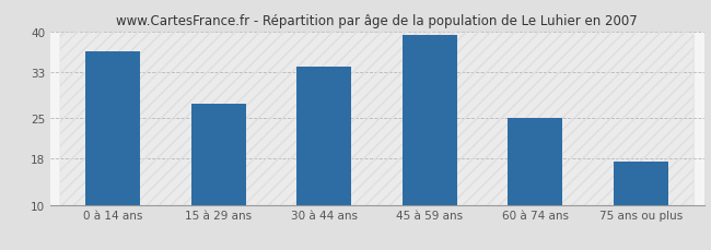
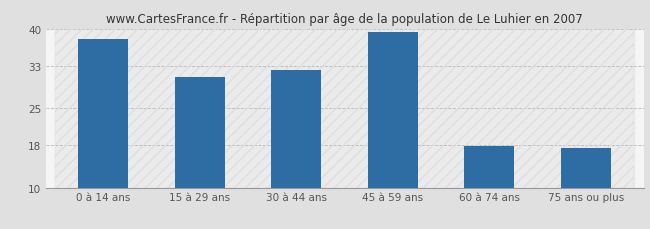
0 à 14 ans: 36.5 -> 38.0
15 à 29 ans: 27.5 -> 31.0
30 à 44 ans: 34.0 -> 32.2
60 à 74 ans: 25.0 -> 17.8
